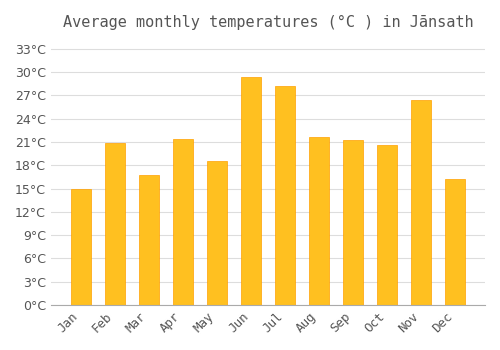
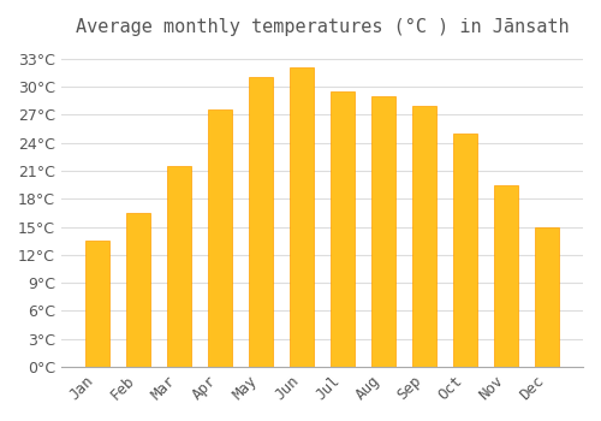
Jan: 15.0°C -> 13.5°C
Feb: 20.8°C -> 16.5°C
Mar: 16.8°C -> 21.5°C
Apr: 21.4°C -> 27.5°C
May: 18.6°C -> 31.0°C
Jun: 29.4°C -> 32.0°C
Jul: 28.2°C -> 29.5°C
Aug: 21.6°C -> 29.0°C
Sep: 21.2°C -> 28.0°C
Oct: 20.6°C -> 25.0°C
Nov: 26.4°C -> 19.5°C
Dec: 16.2°C -> 15.0°C
